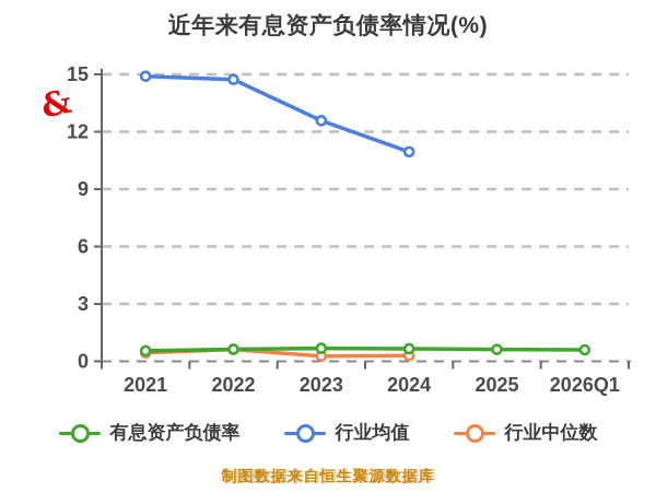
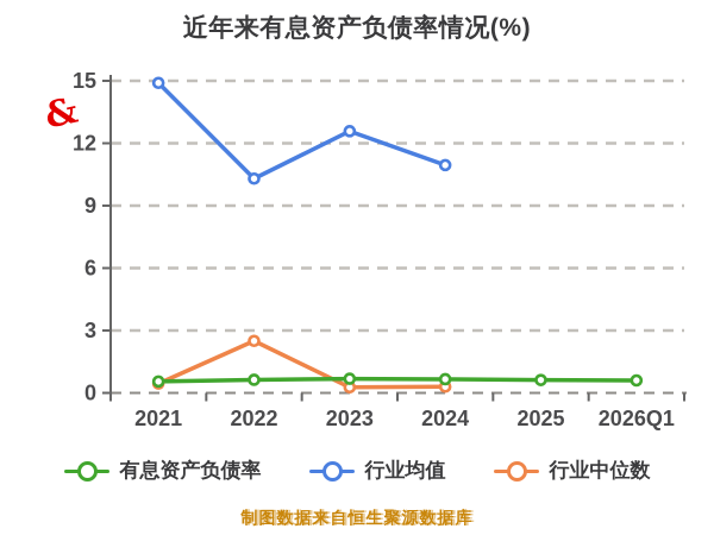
行业均值/2022: 14.7 -> 10.3
行业中位数/2022: 0.6 -> 2.5
